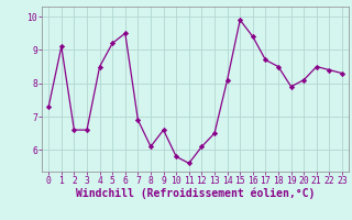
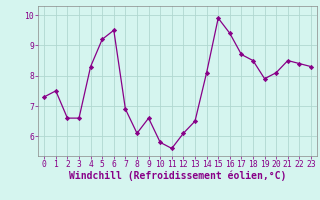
1: 9.1 -> 7.5
4: 8.5 -> 8.3
